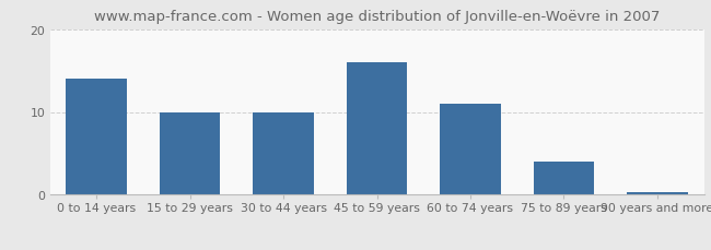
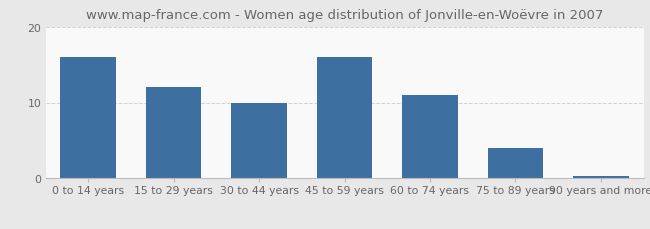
0 to 14 years: 14.0 -> 16.0
15 to 29 years: 10.0 -> 12.0
